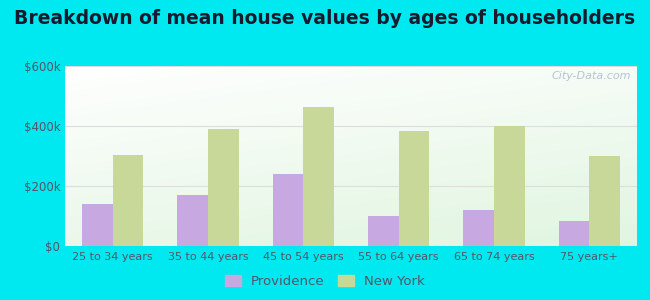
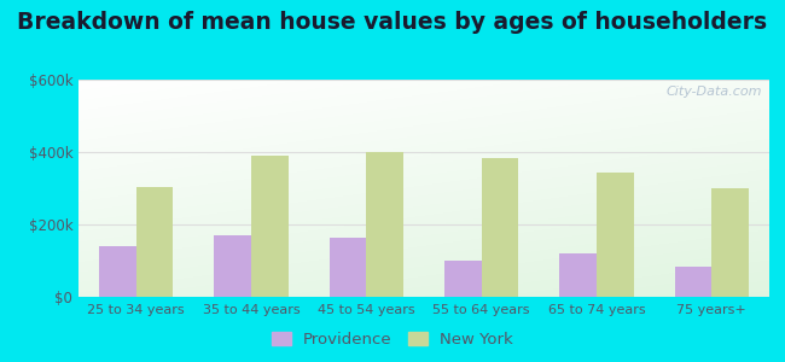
Providence/45 to 54 years: $240k -> $165k
New York/45 to 54 years: $465k -> $400k
New York/65 to 74 years: $400k -> $345k
